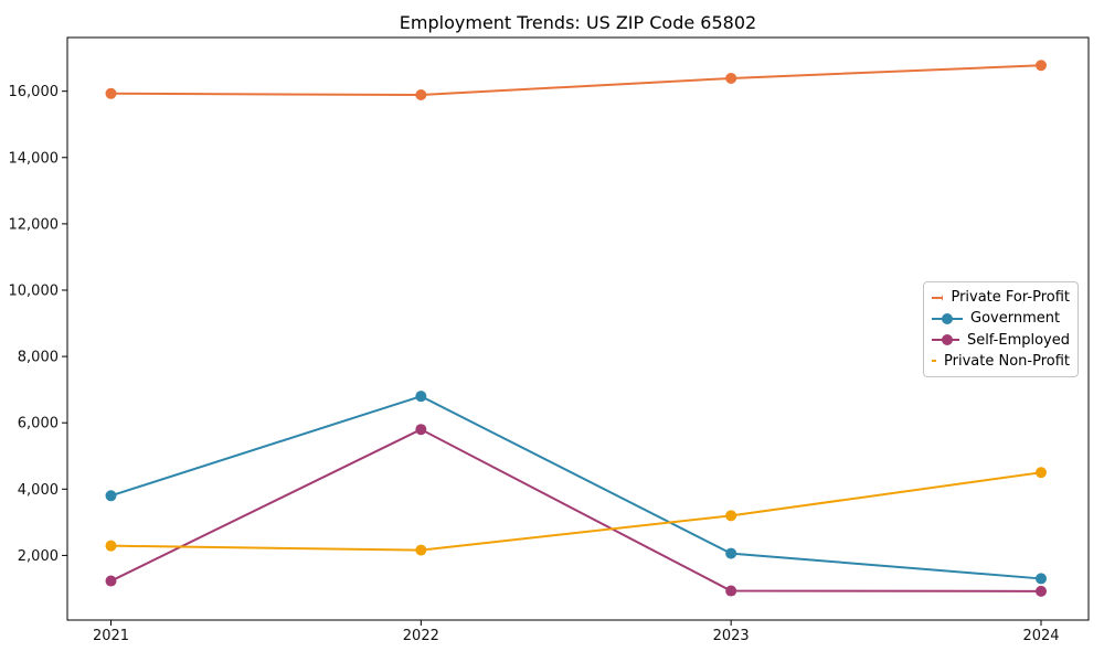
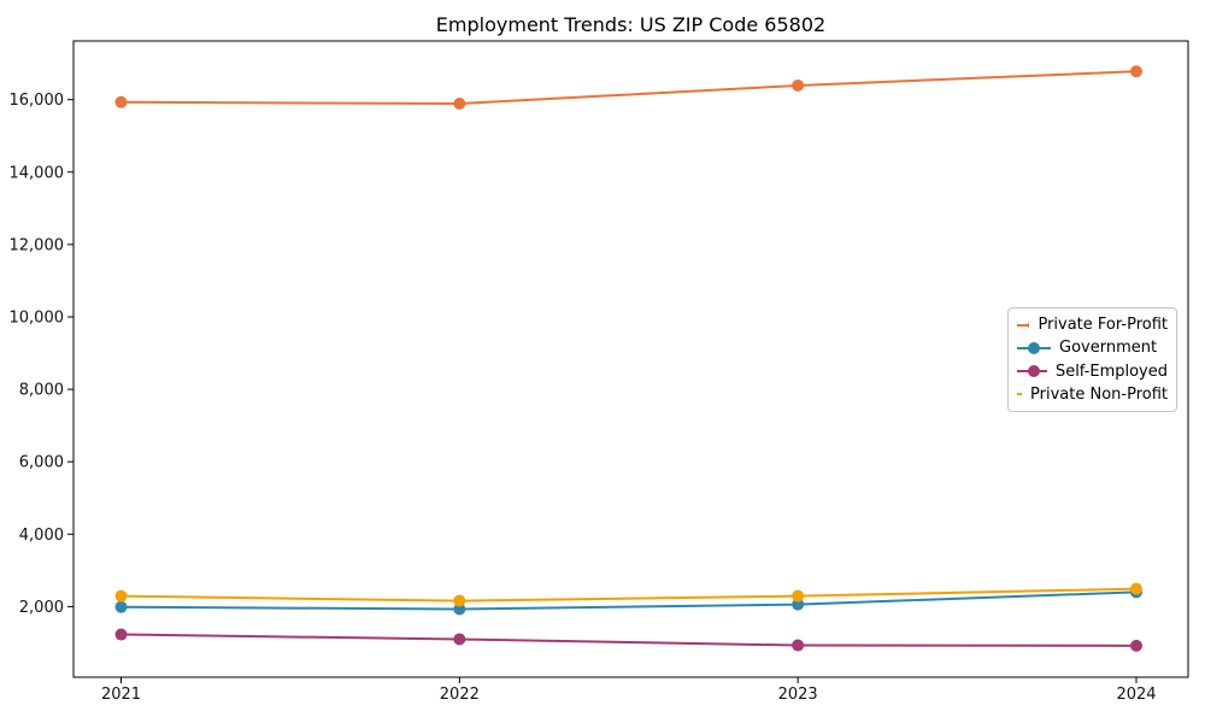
Government/2021: 3800 -> 2000
Government/2022: 6800 -> 1900
Self-Employed/2022: 5800 -> 1100
Private Non-Profit/2023: 3200 -> 2300
Government/2024: 1300 -> 2400
Private Non-Profit/2024: 4500 -> 2500
